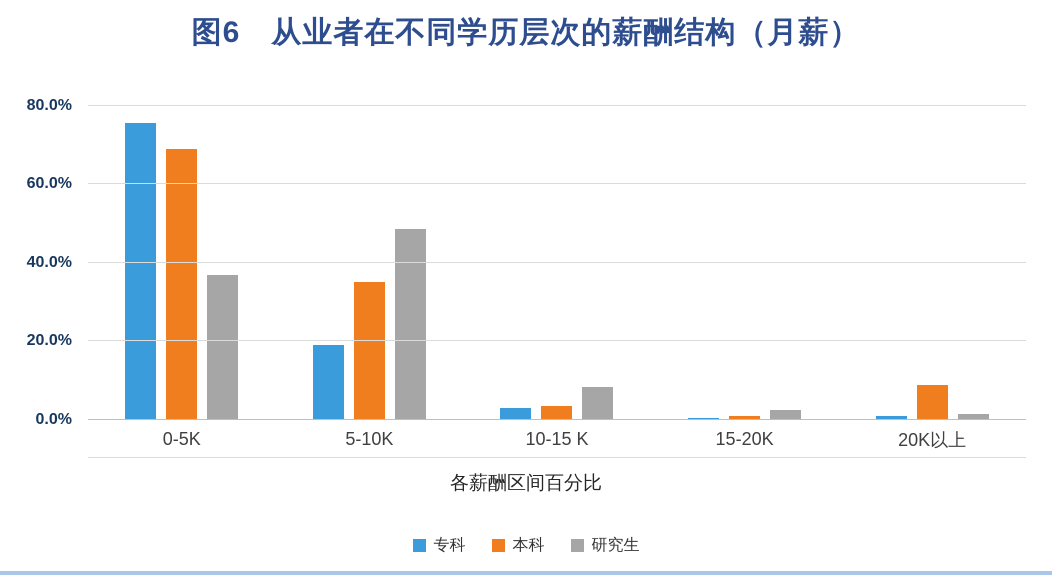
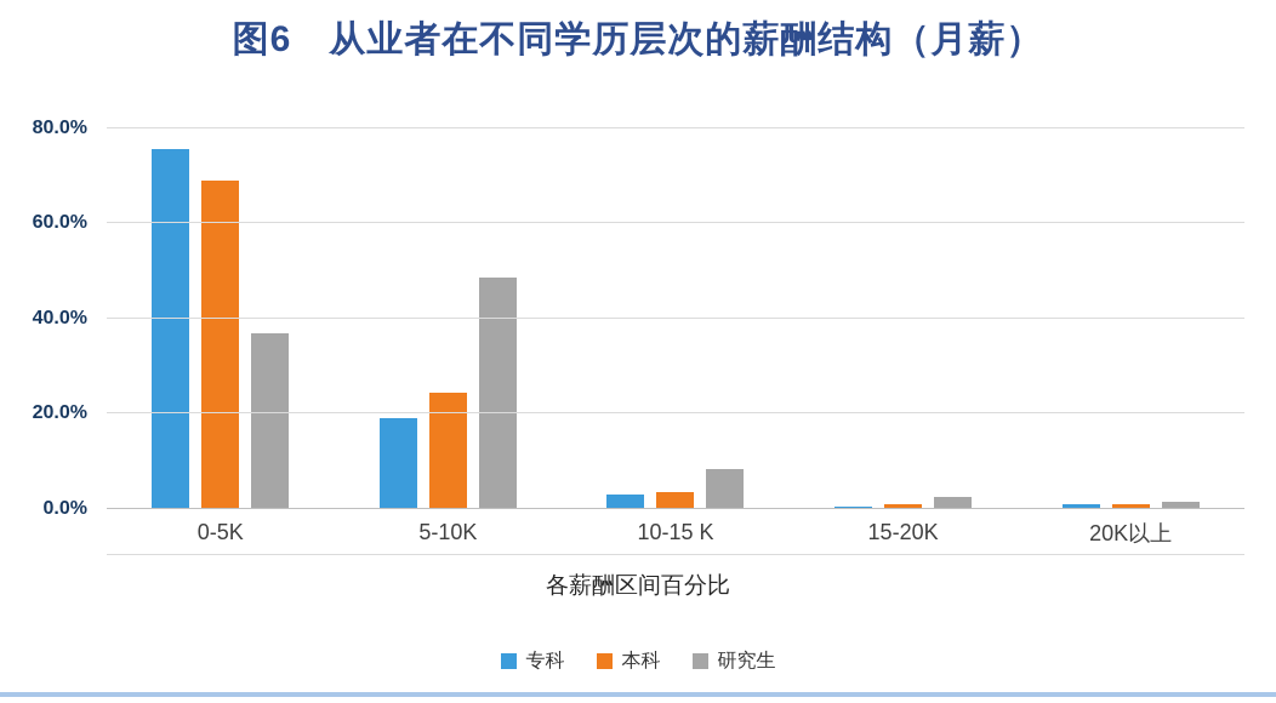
本科/5-10K: 35% -> 24%
本科/20K以上: 9% -> 1%
